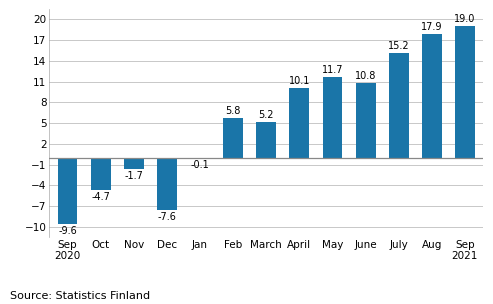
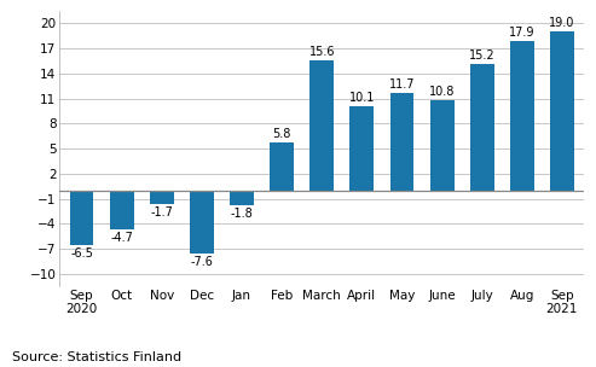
Sep 2020: -9.6 -> -6.5
Jan: -0.1 -> -1.8
March: 5.2 -> 15.6
